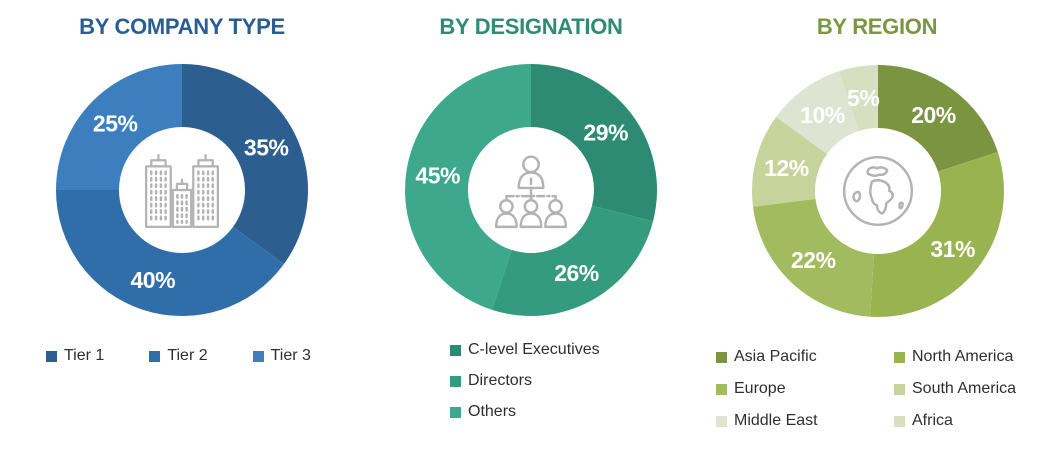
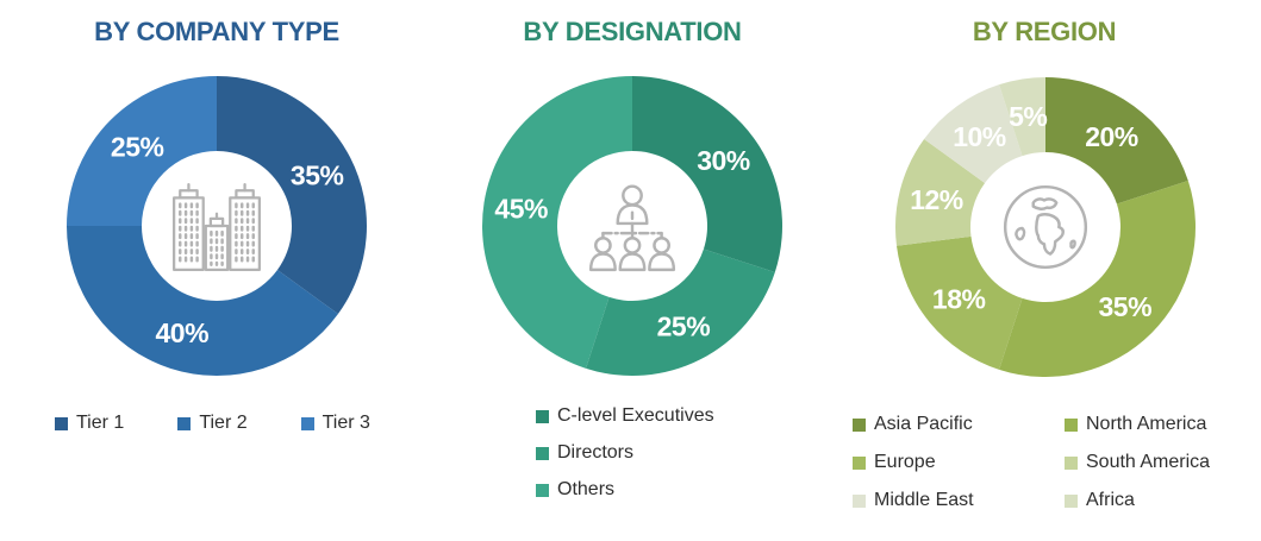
BY DESIGNATION/C-level Executives: 29% -> 30%
BY DESIGNATION/Directors: 26% -> 25%
BY REGION/North America: 31% -> 35%
BY REGION/Europe: 22% -> 18%
